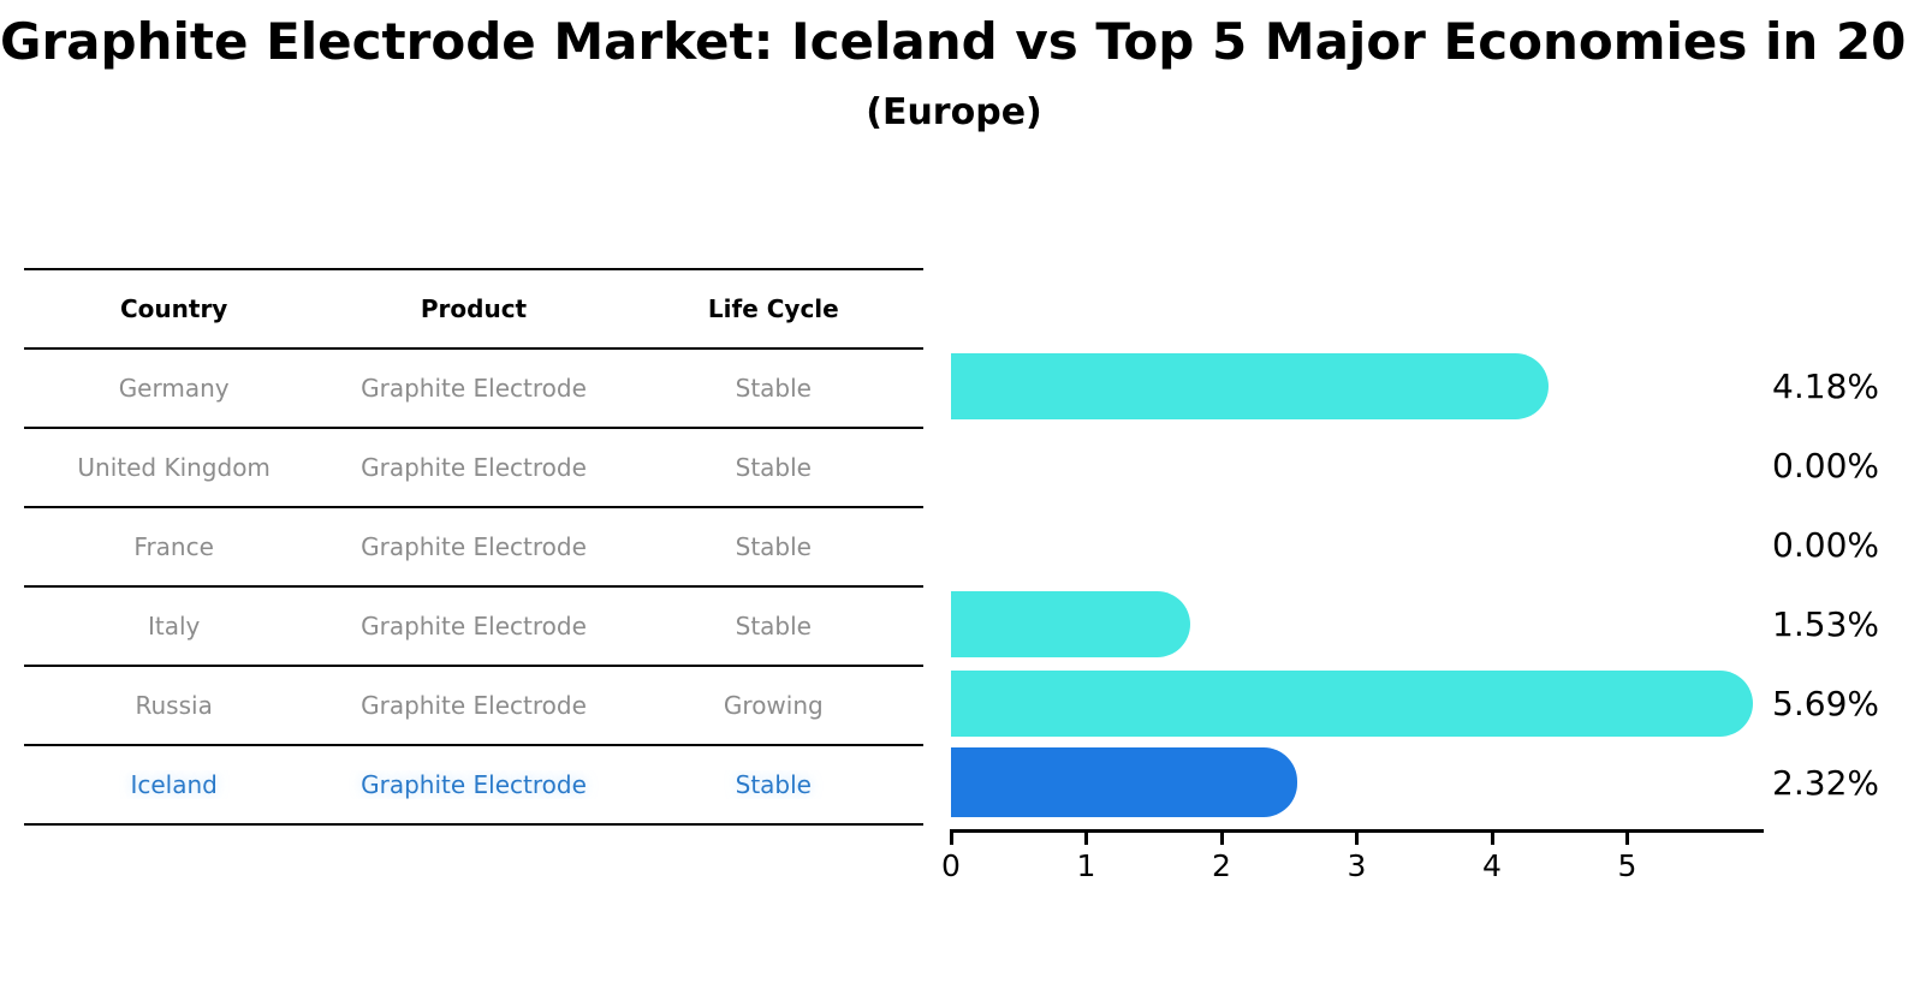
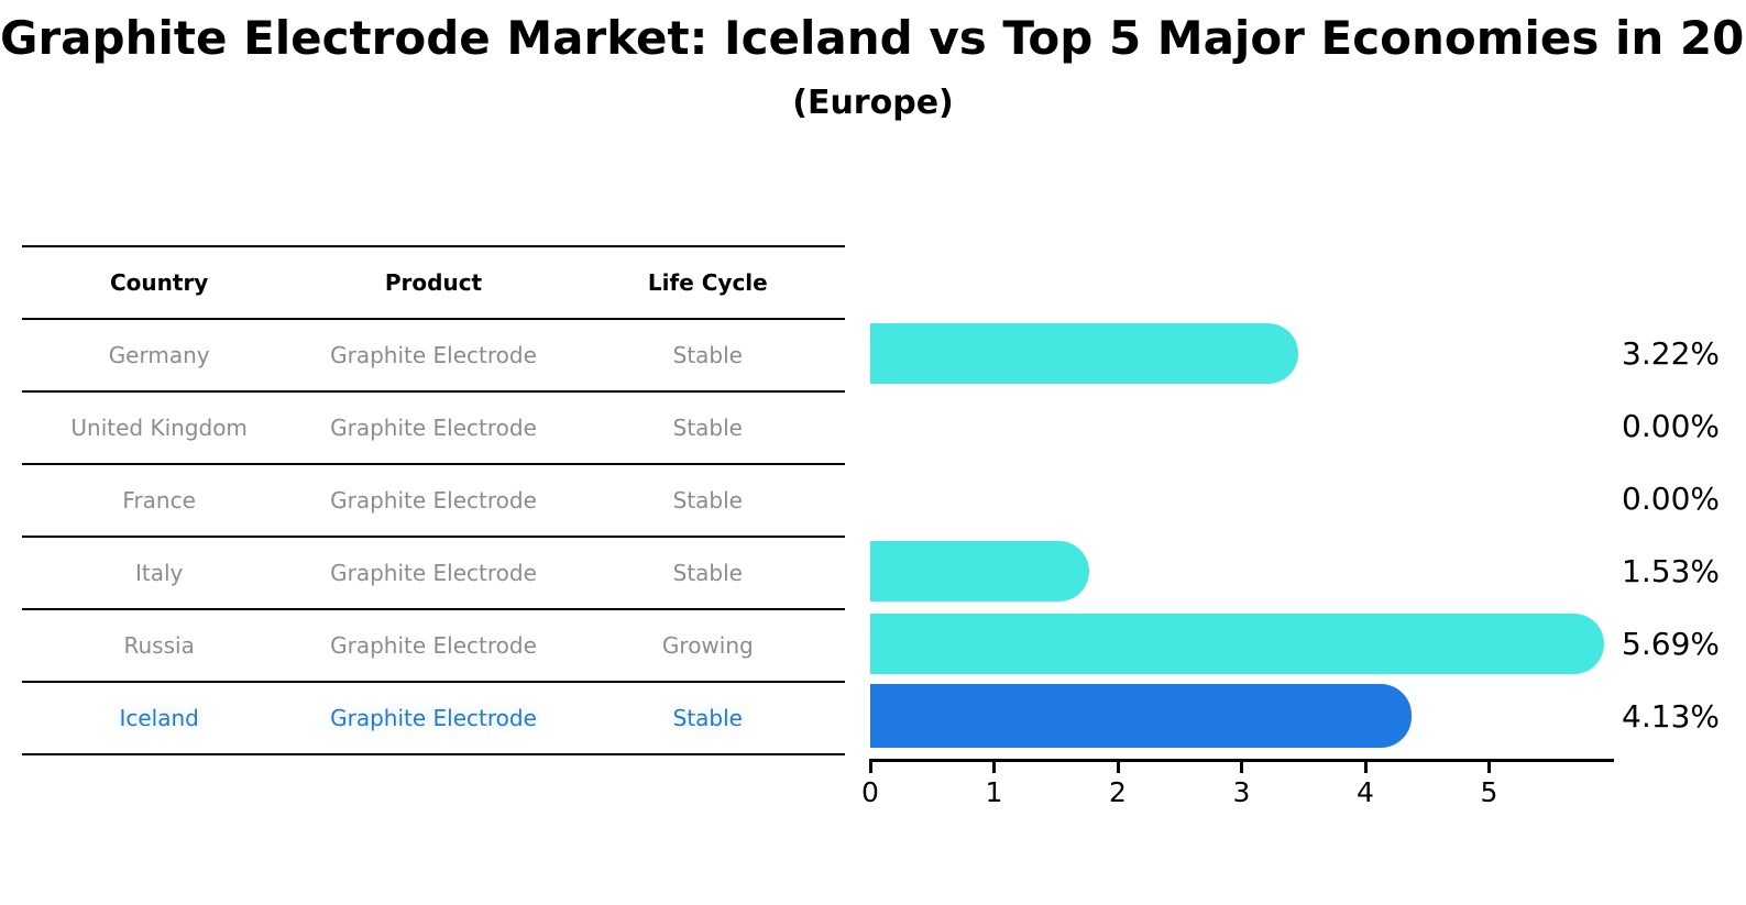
Germany: 4.18% -> 3.22%
Iceland: 2.32% -> 4.13%
